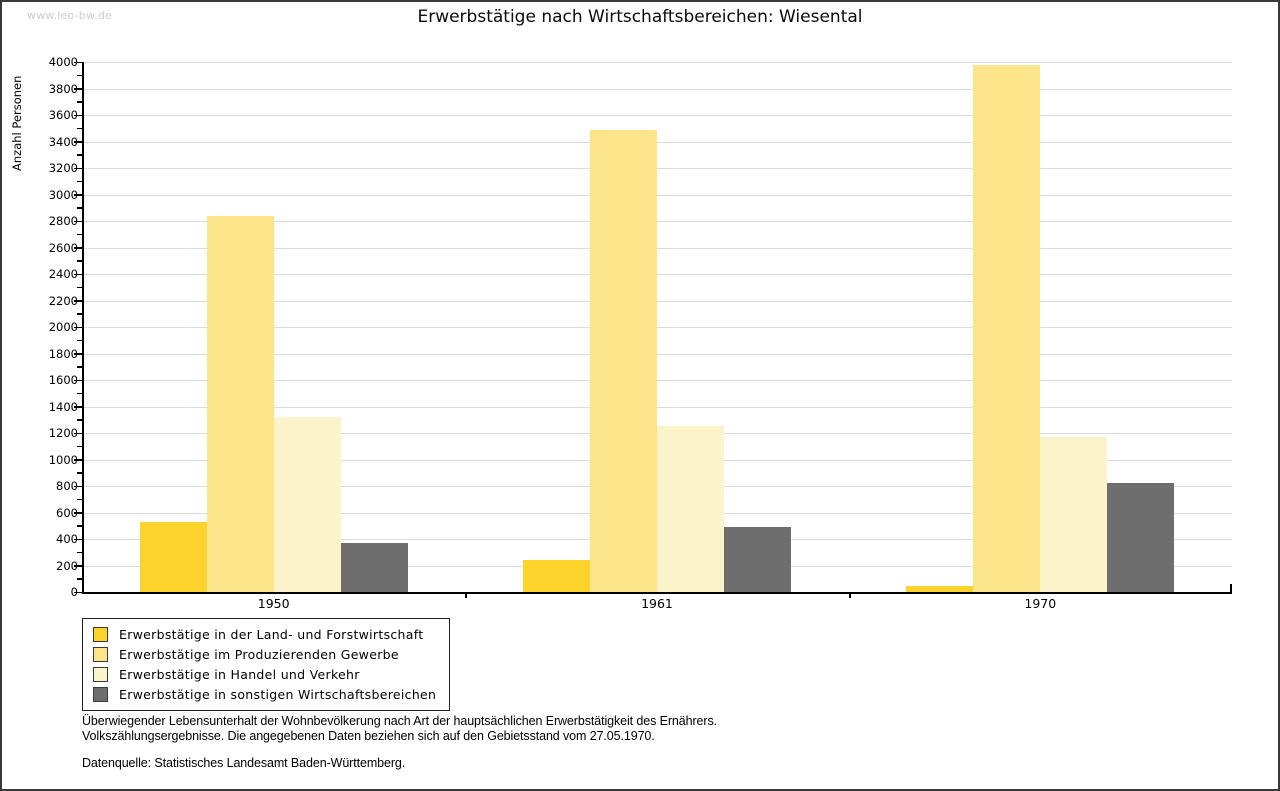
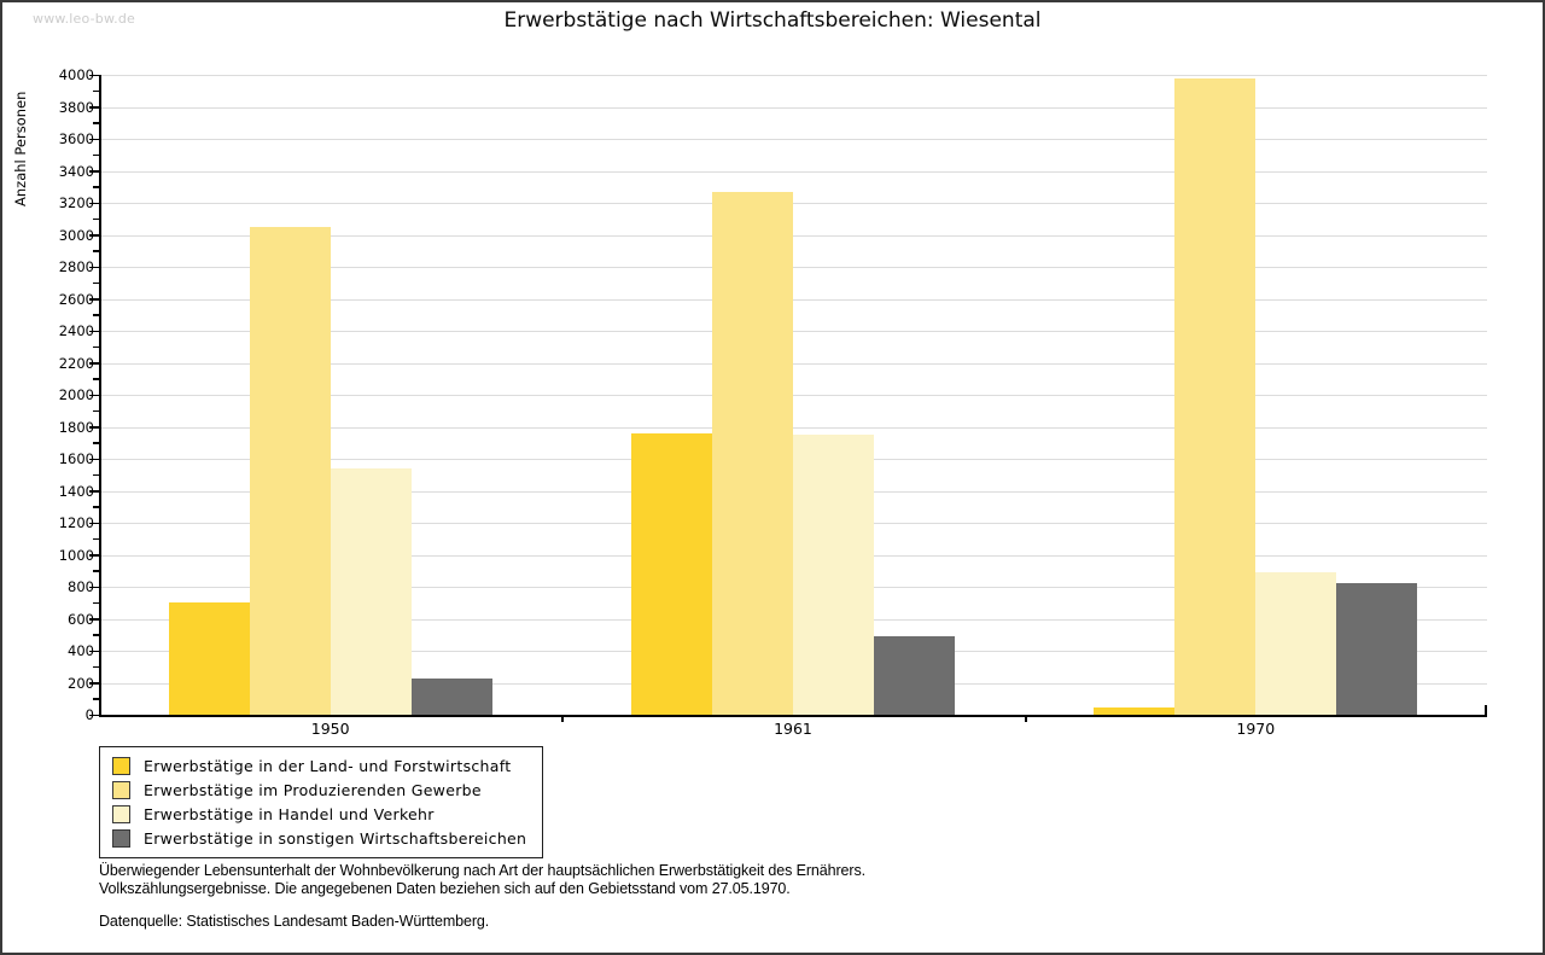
Erwerbstätige in der Land- und Forstwirtschaft/1950: 530 -> 700
Erwerbstätige im Produzierenden Gewerbe/1950: 2840 -> 3050
Erwerbstätige in Handel und Verkehr/1950: 1320 -> 1540
Erwerbstätige in sonstigen Wirtschaftsbereichen/1950: 370 -> 230
Erwerbstätige in der Land- und Forstwirtschaft/1961: 240 -> 1760
Erwerbstätige im Produzierenden Gewerbe/1961: 3490 -> 3270
Erwerbstätige in Handel und Verkehr/1961: 1250 -> 1750
Erwerbstätige in Handel und Verkehr/1970: 1170 -> 890
